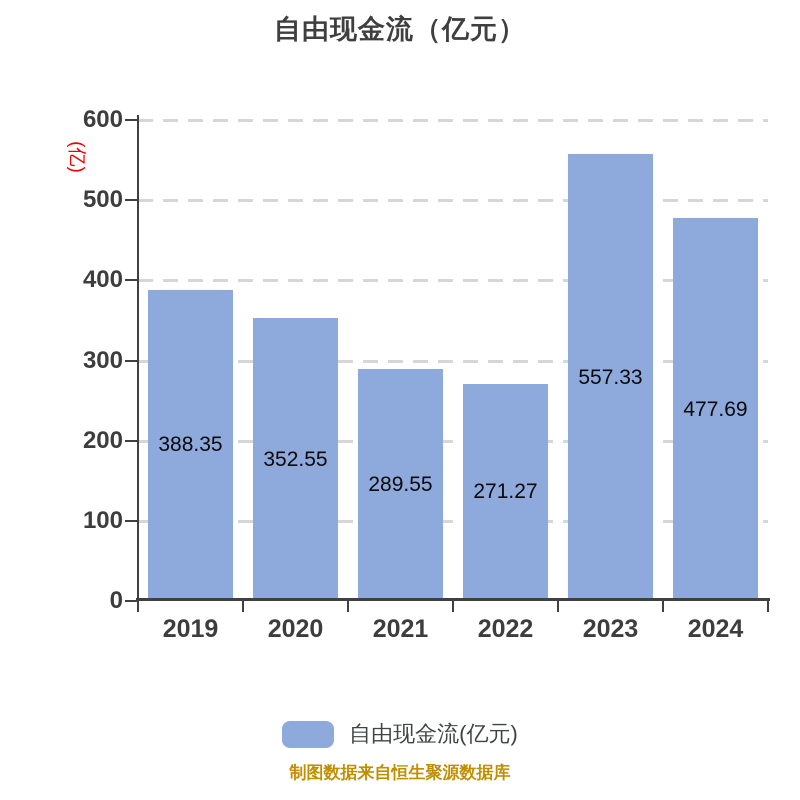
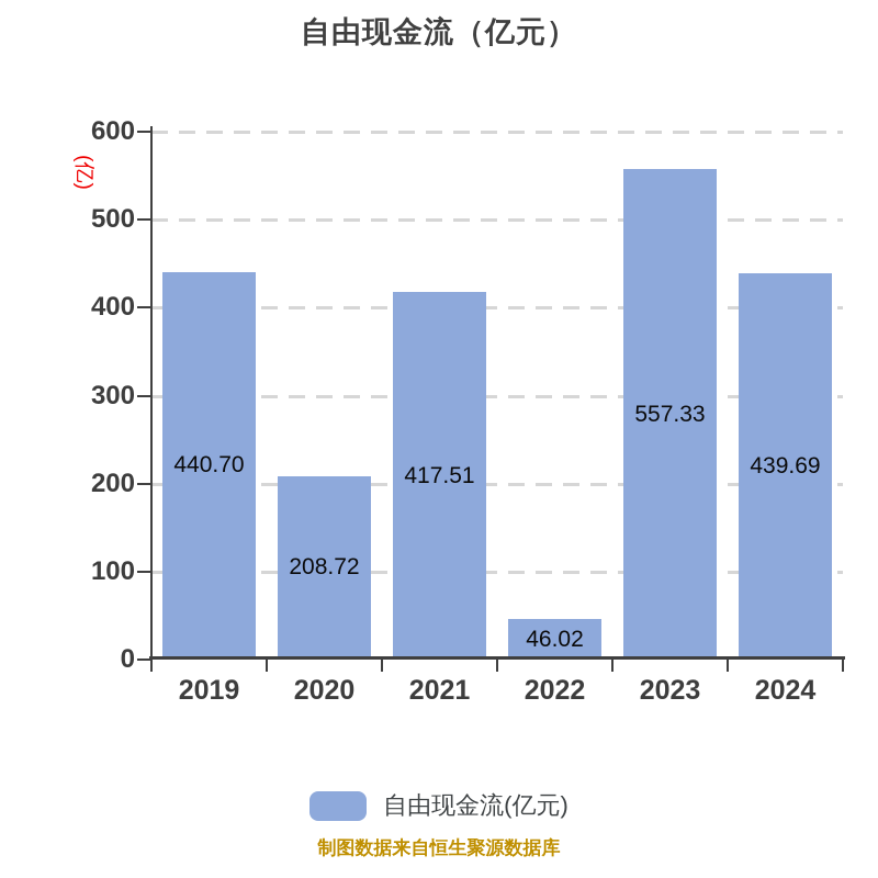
2019: 388.35 -> 440.70
2020: 352.55 -> 208.72
2021: 289.55 -> 417.51
2022: 271.27 -> 46.02
2024: 477.69 -> 439.69
